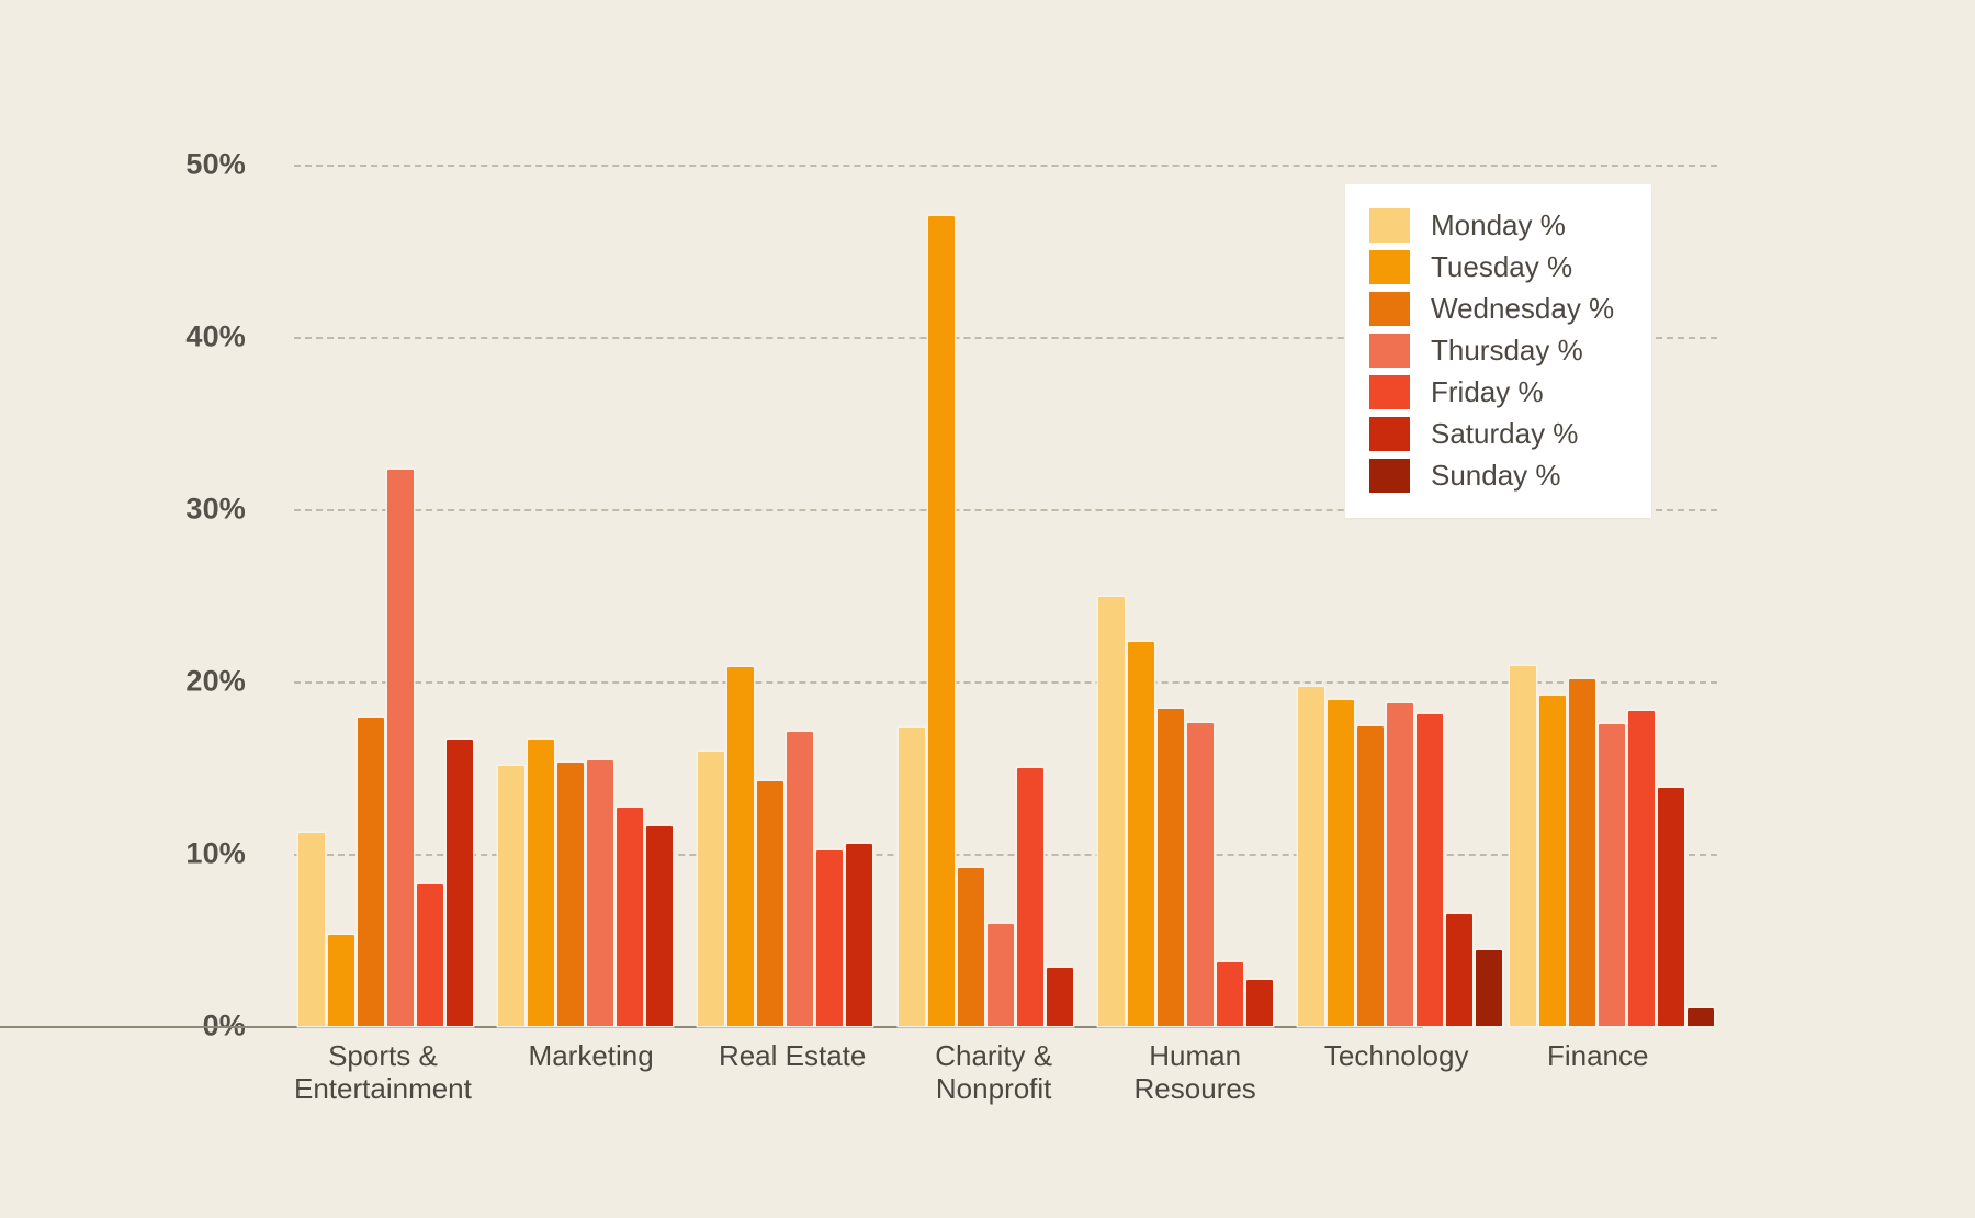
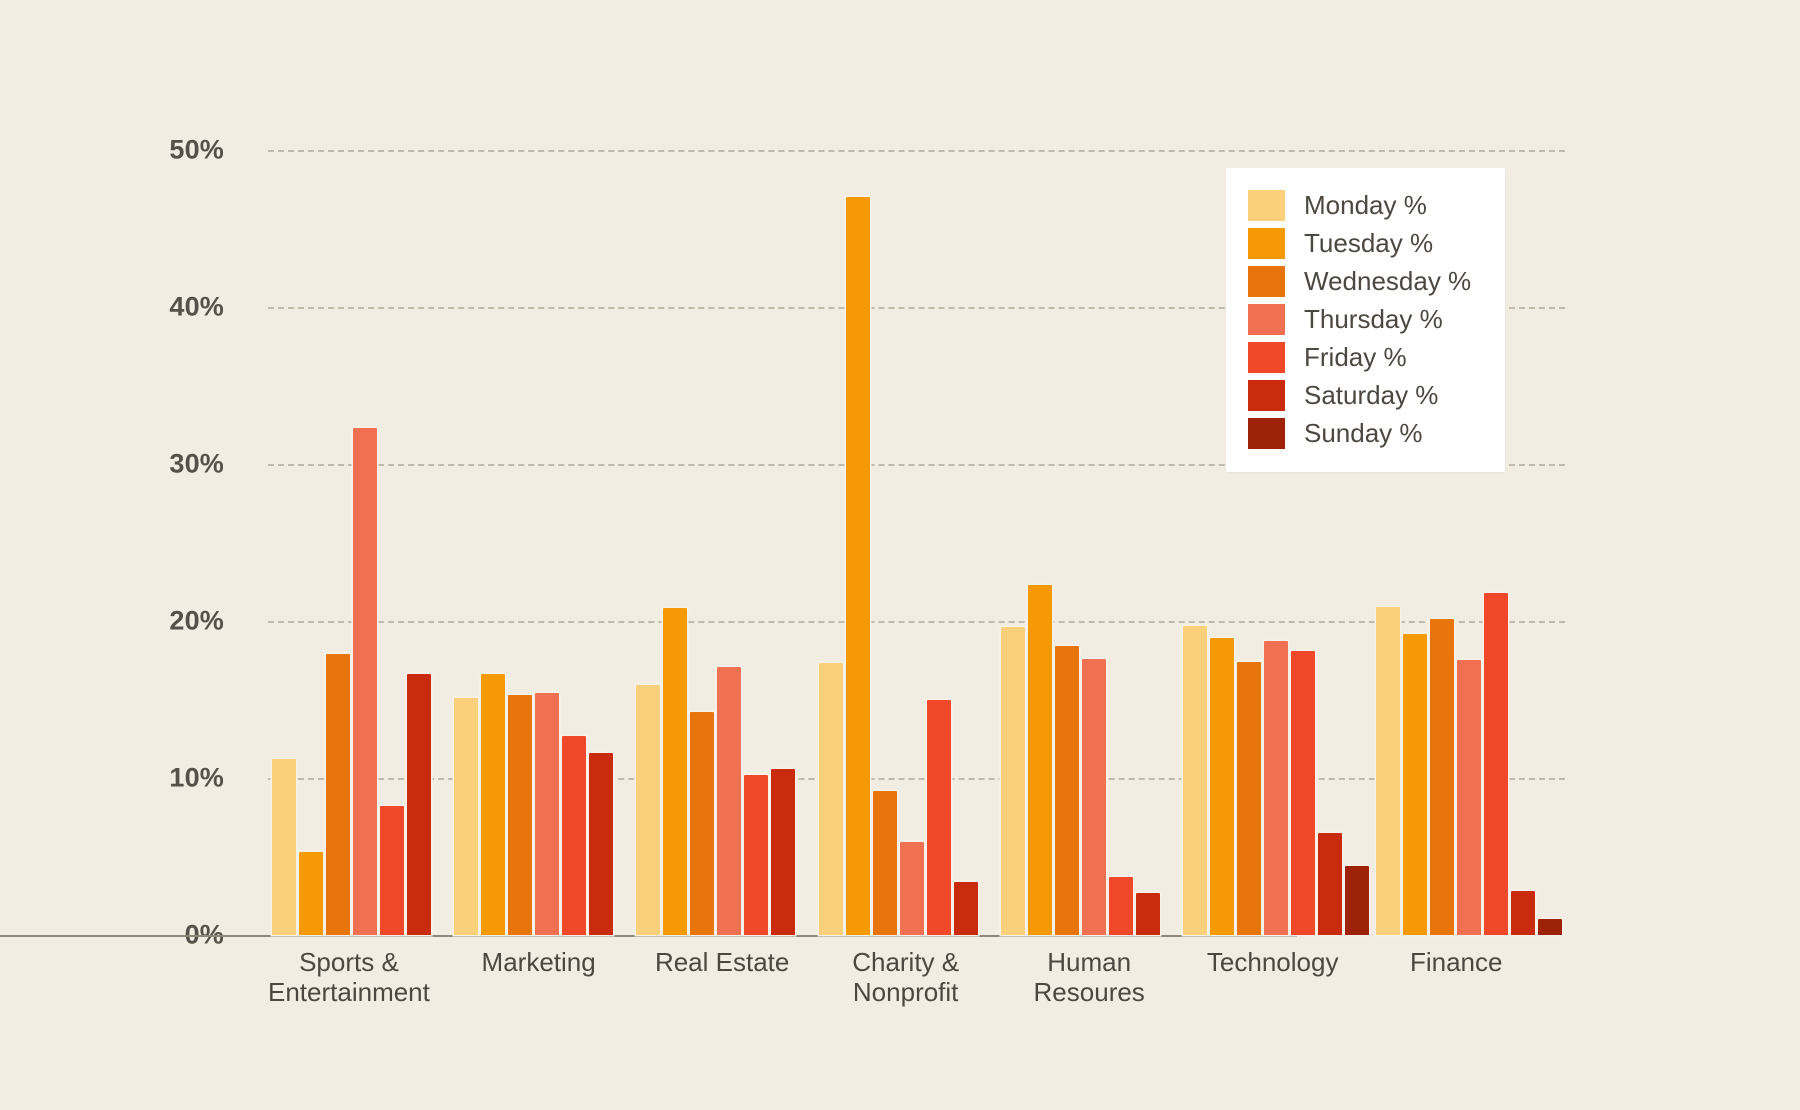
Monday %/Human Resoures: 24.9% -> 19.6%
Friday %/Finance: 18.3% -> 21.8%
Saturday %/Finance: 13.8% -> 2.8%
